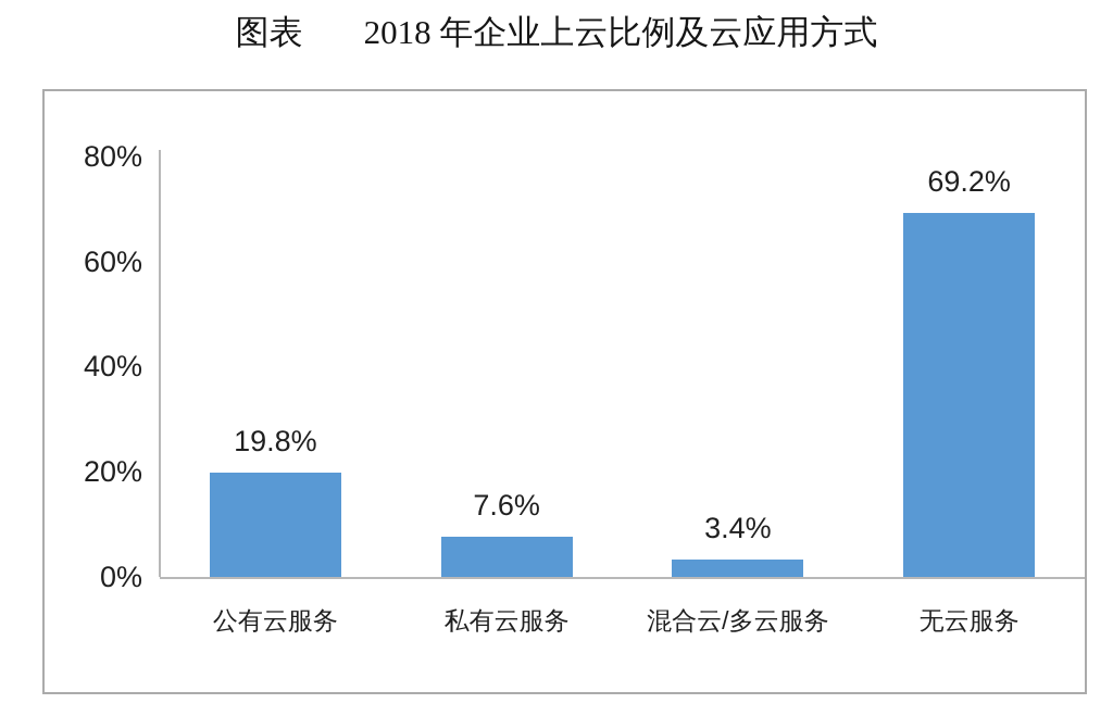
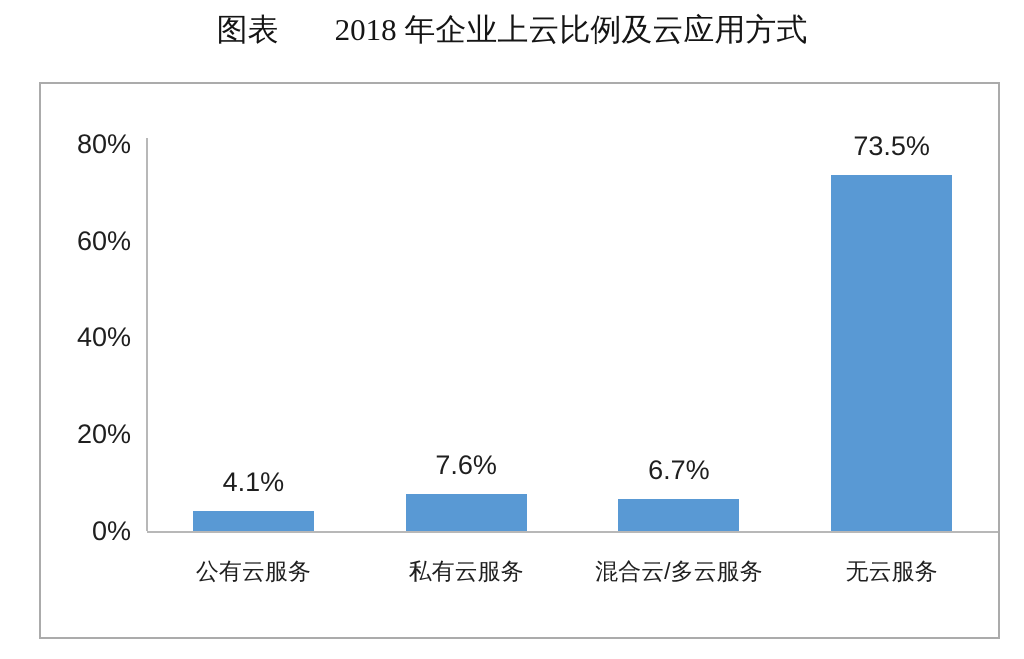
公有云服务: 19.8% -> 4.1%
混合云/多云服务: 3.4% -> 6.7%
无云服务: 69.2% -> 73.5%
